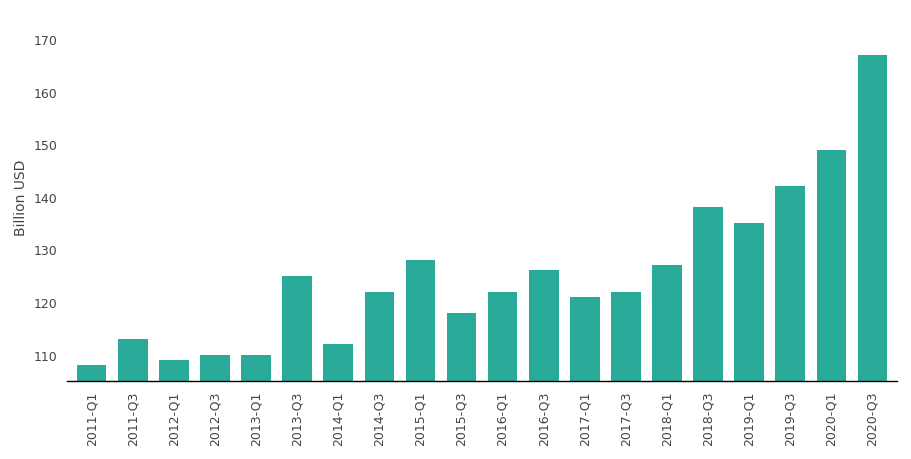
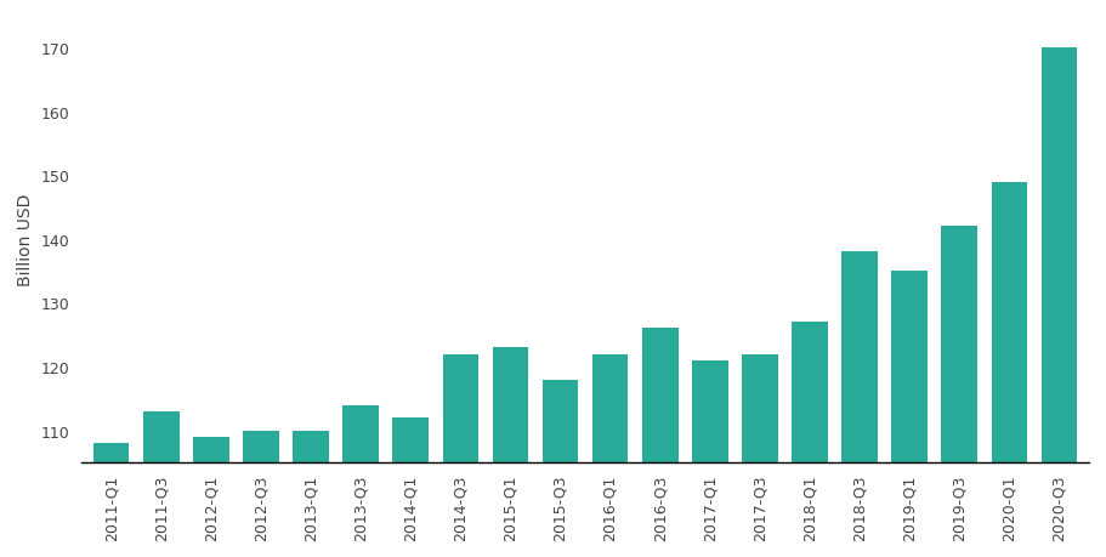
2013-Q3: 125 -> 114
2015-Q1: 128 -> 123
2020-Q3: 167 -> 170
